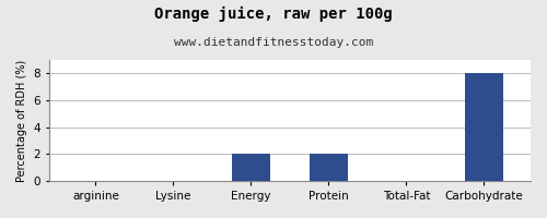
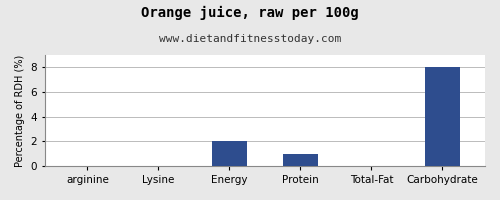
Protein: 2 -> 1
